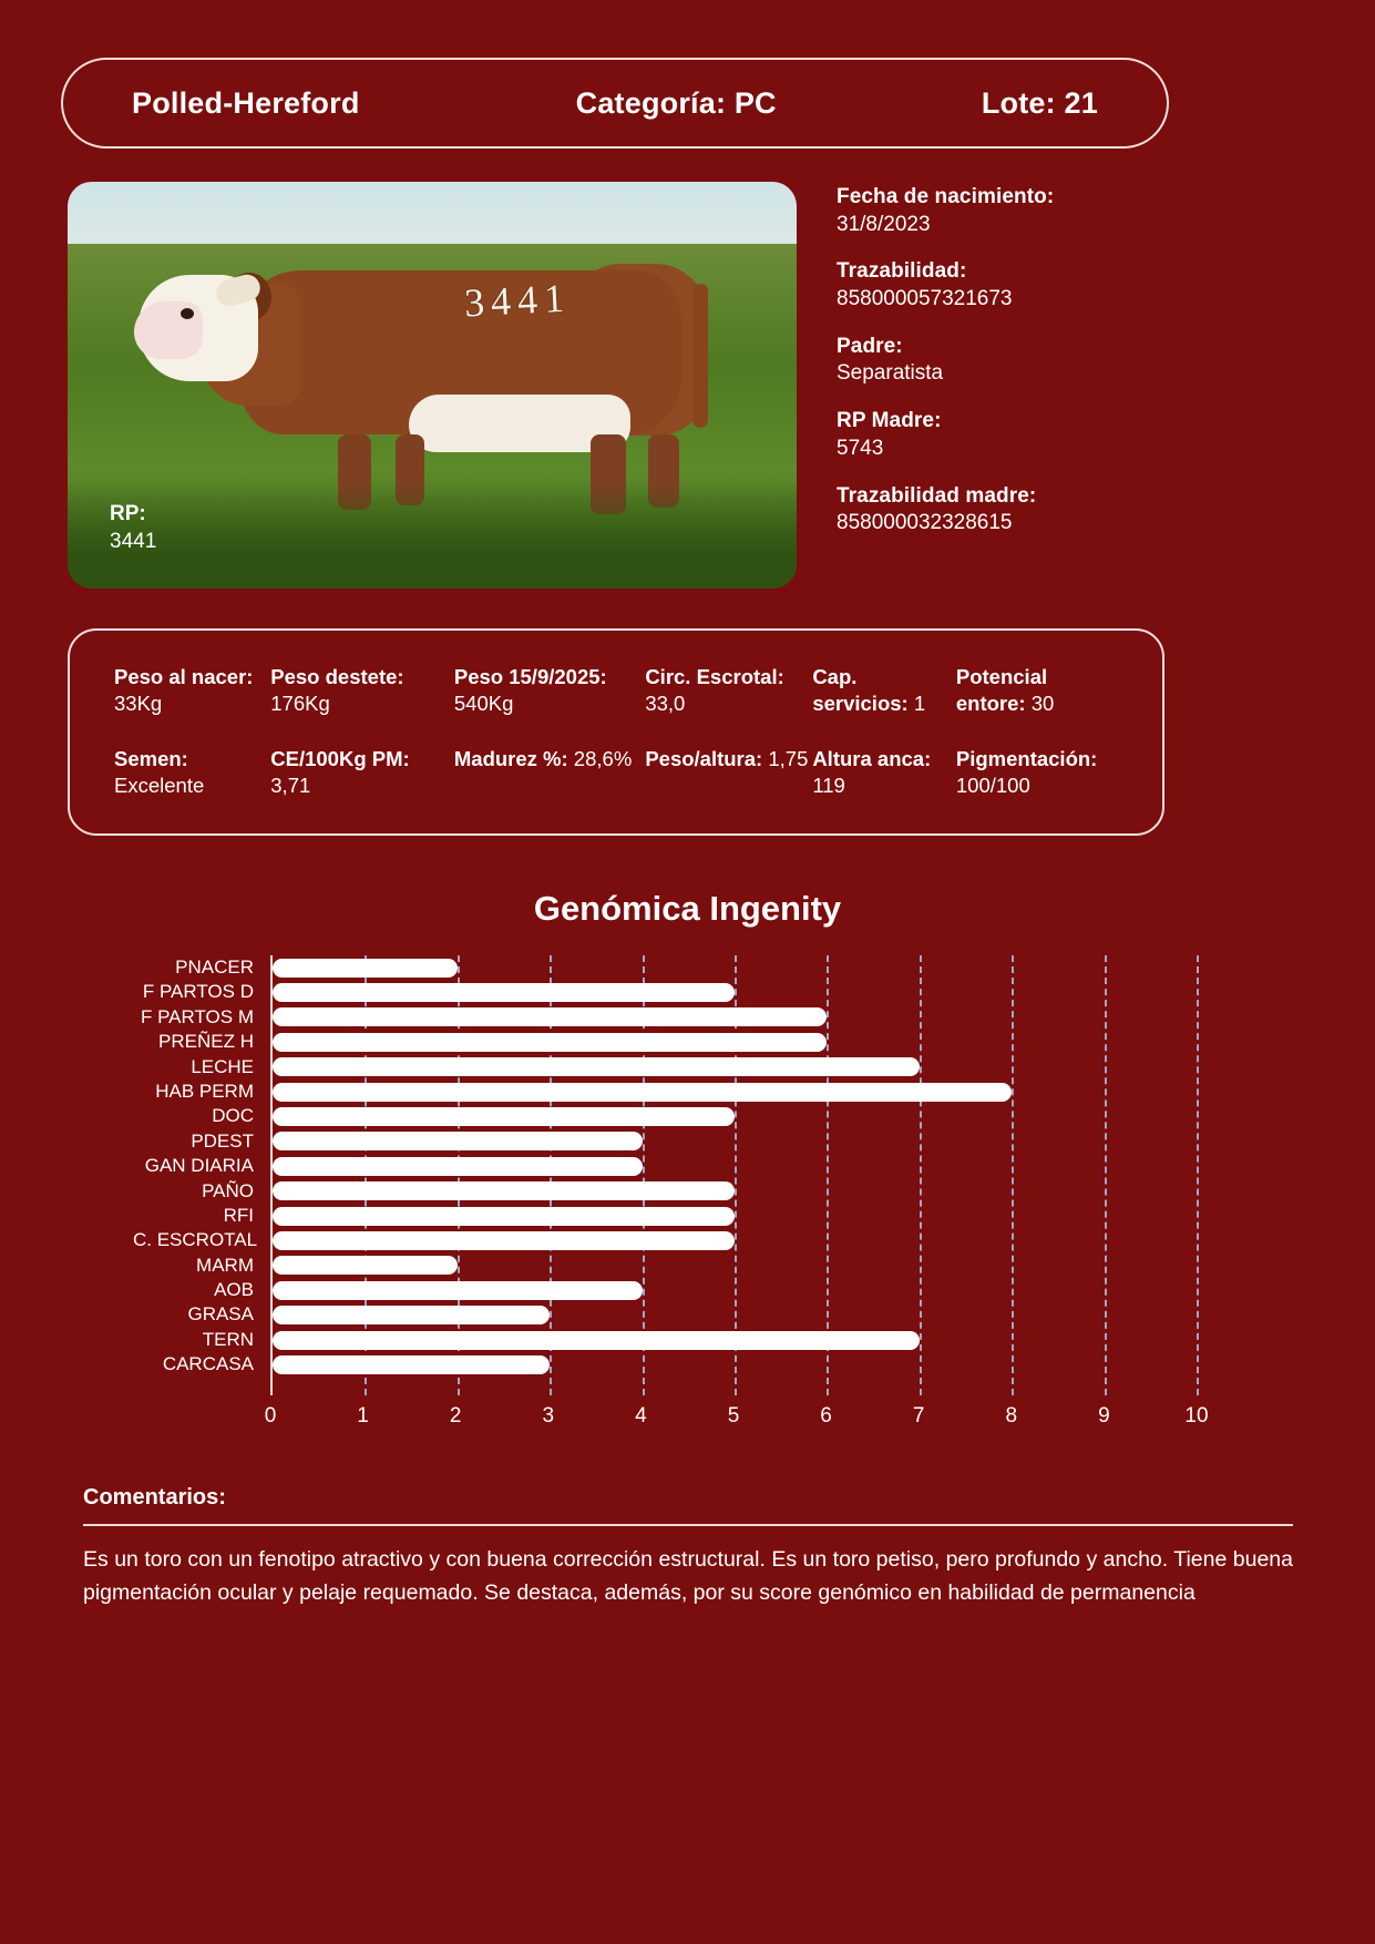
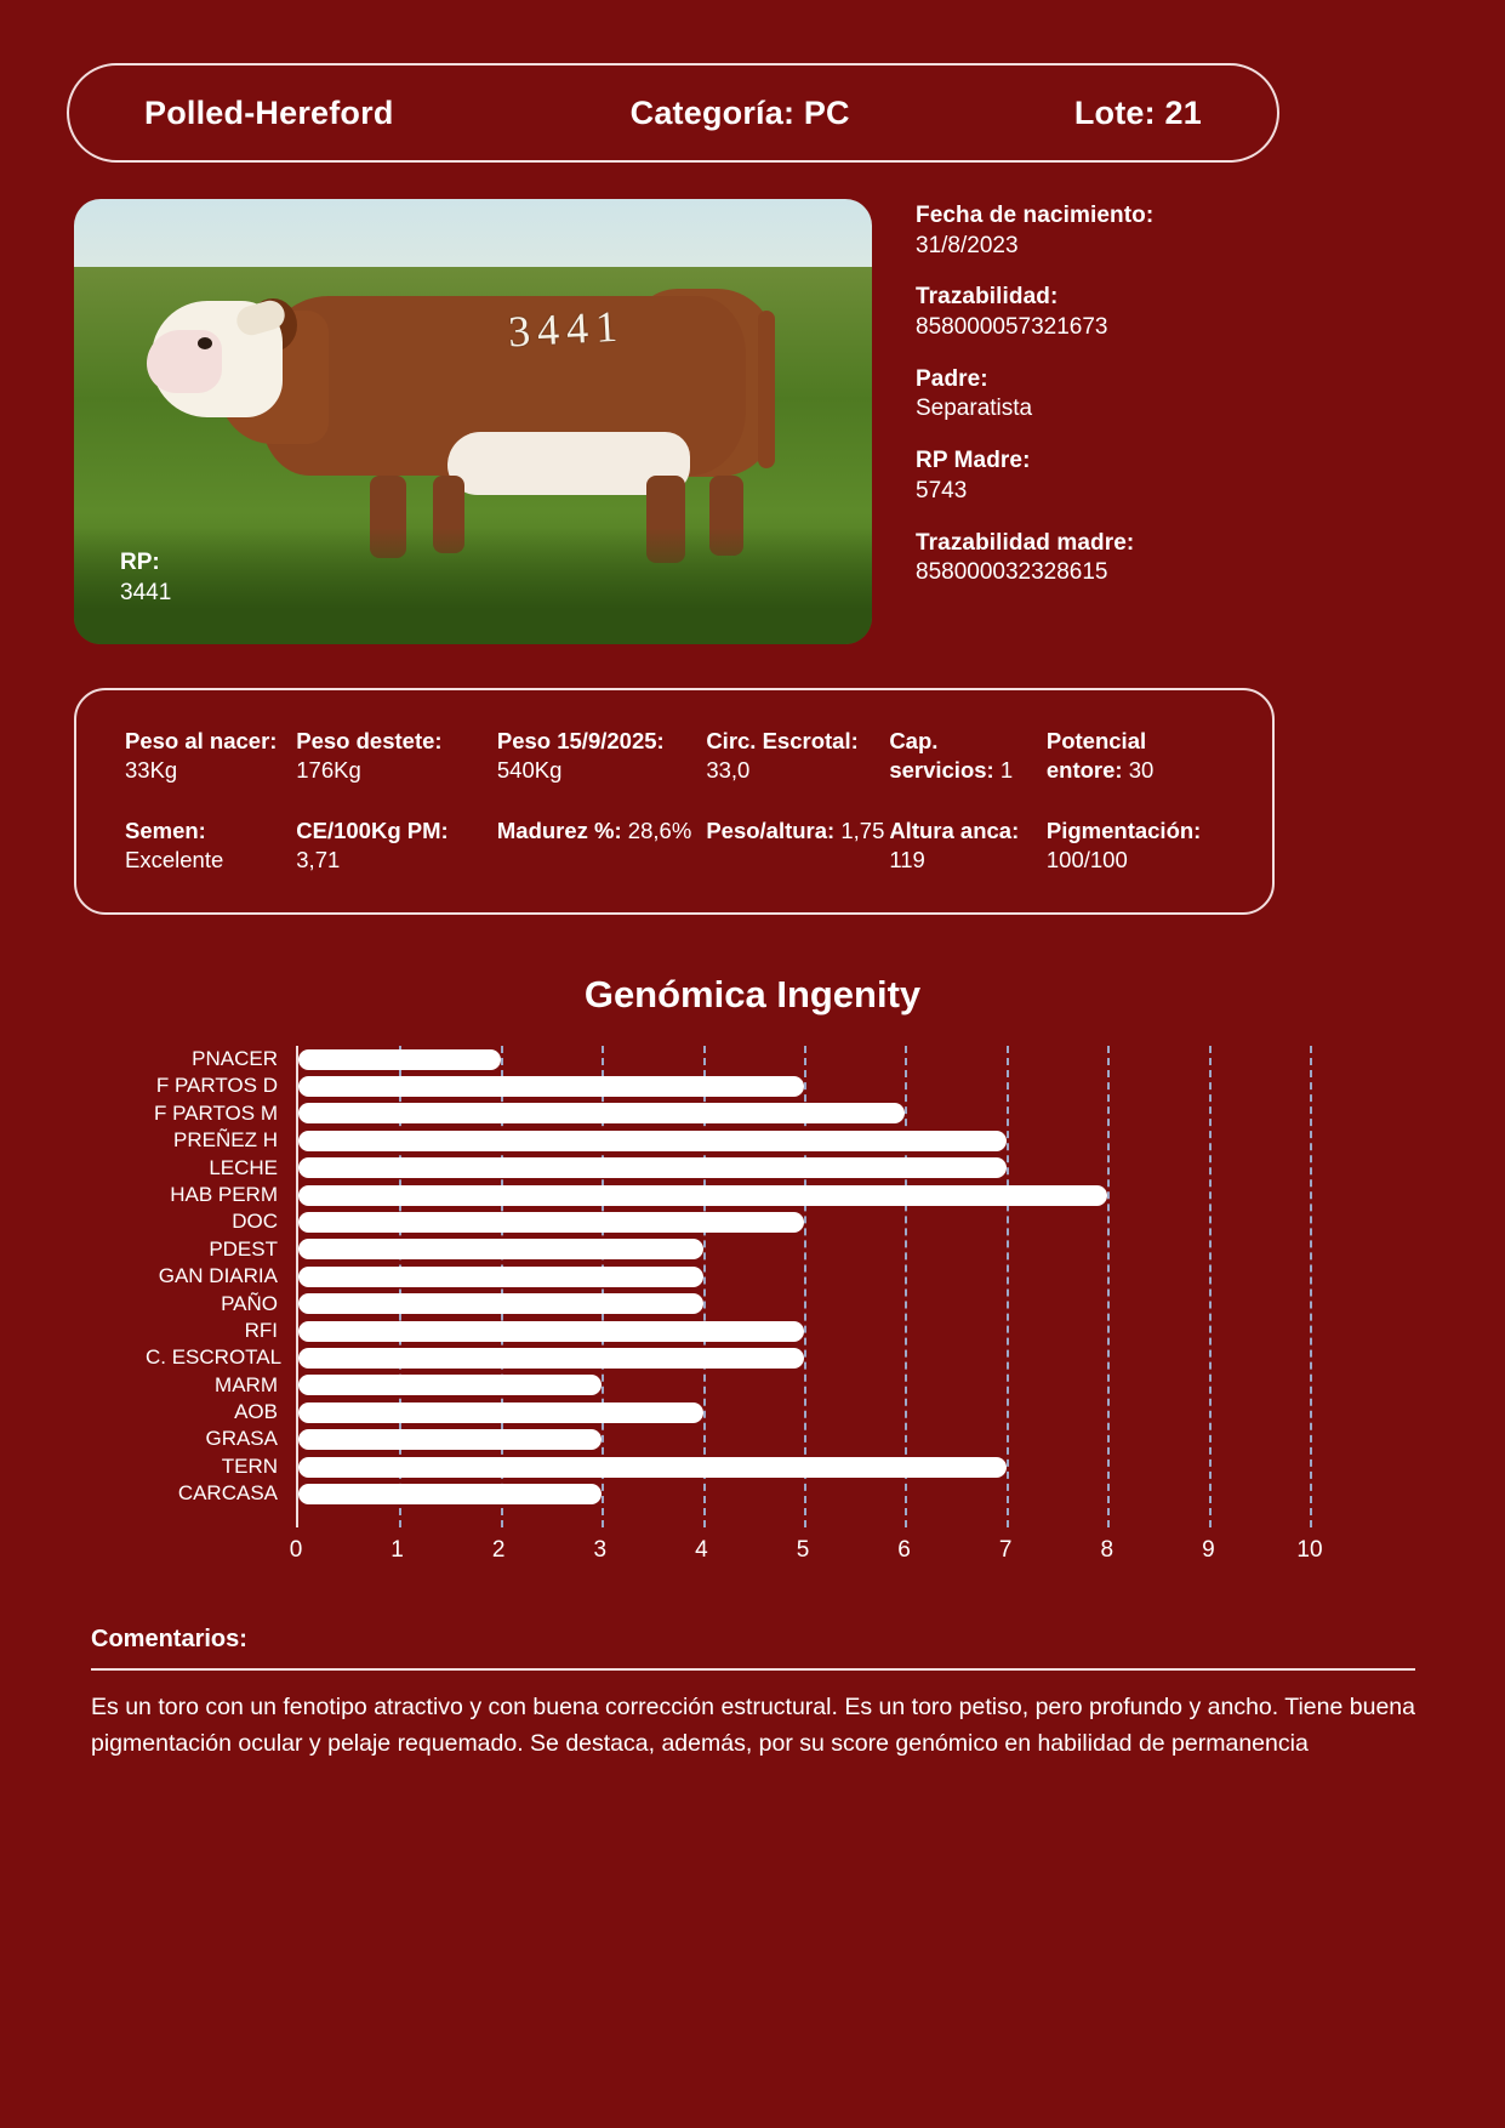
PREÑEZ H: 6 -> 7
PAÑO: 5 -> 4
MARM: 2 -> 3
